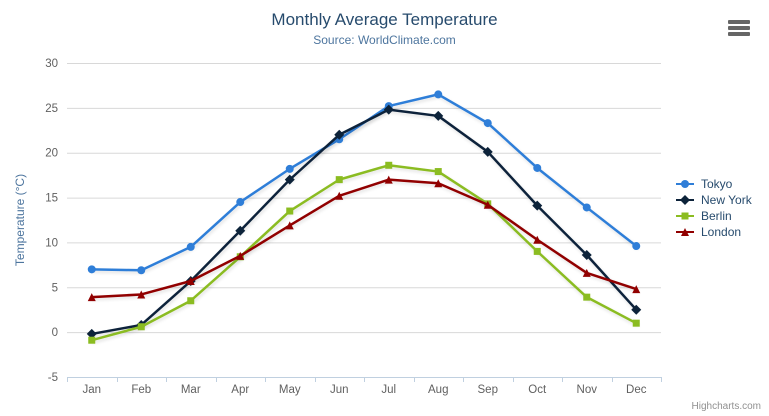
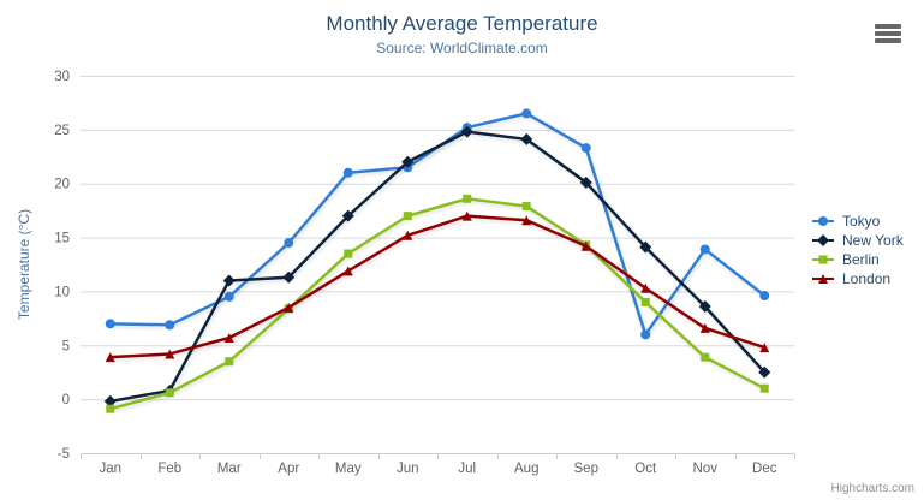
New York/Mar: 6 -> 11
Tokyo/May: 18 -> 21
Tokyo/Oct: 18 -> 6
